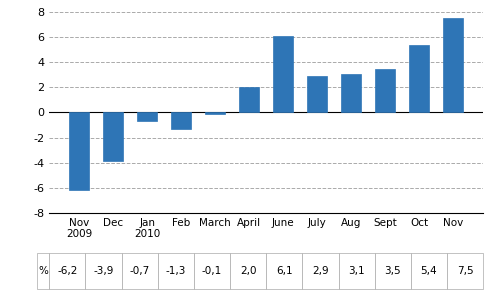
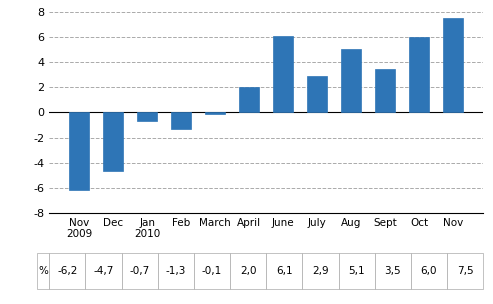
Dec: -3,9 -> -4,7
Aug: 3,1 -> 5,1
Oct: 5,4 -> 6,0
